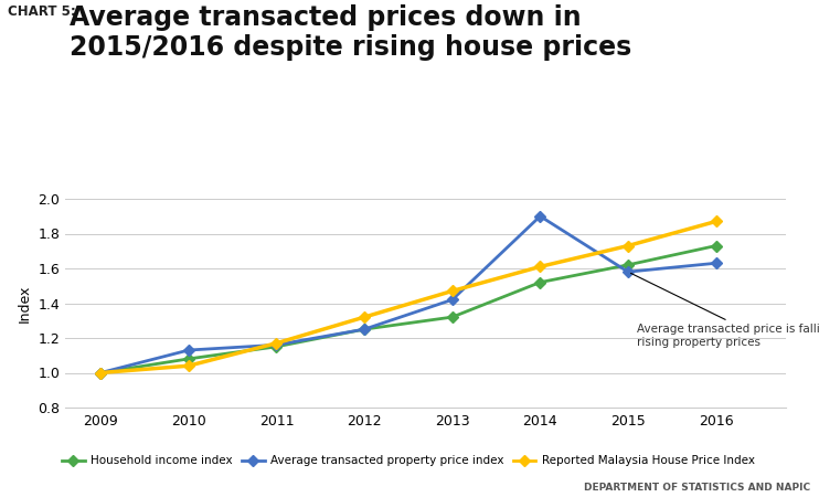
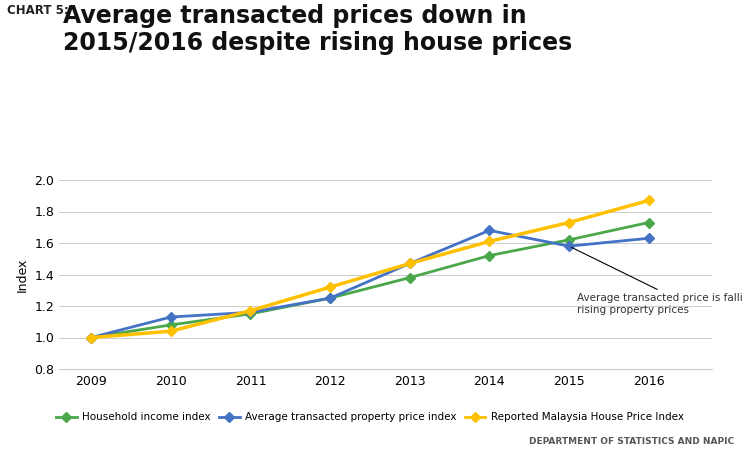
Household income index/2013: 1.32 -> 1.38
Average transacted property price index/2013: 1.42 -> 1.47
Average transacted property price index/2014: 1.90 -> 1.68
